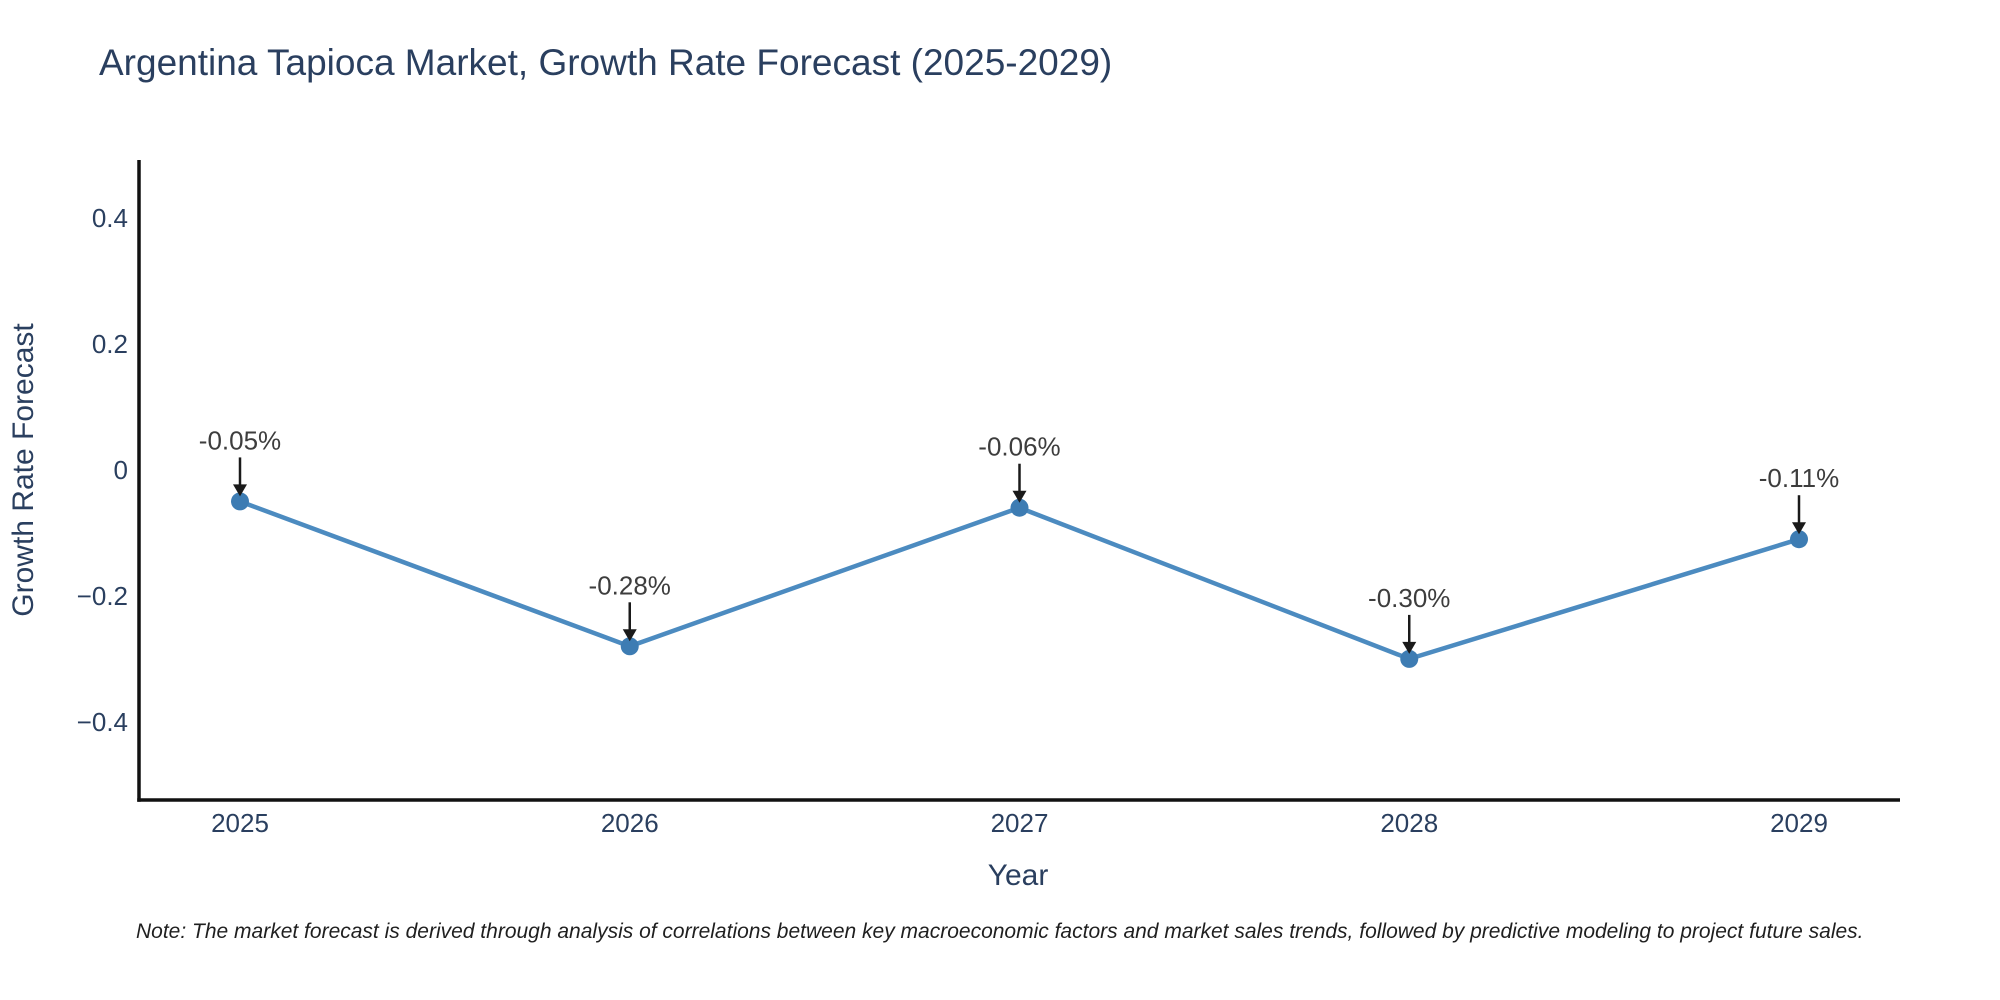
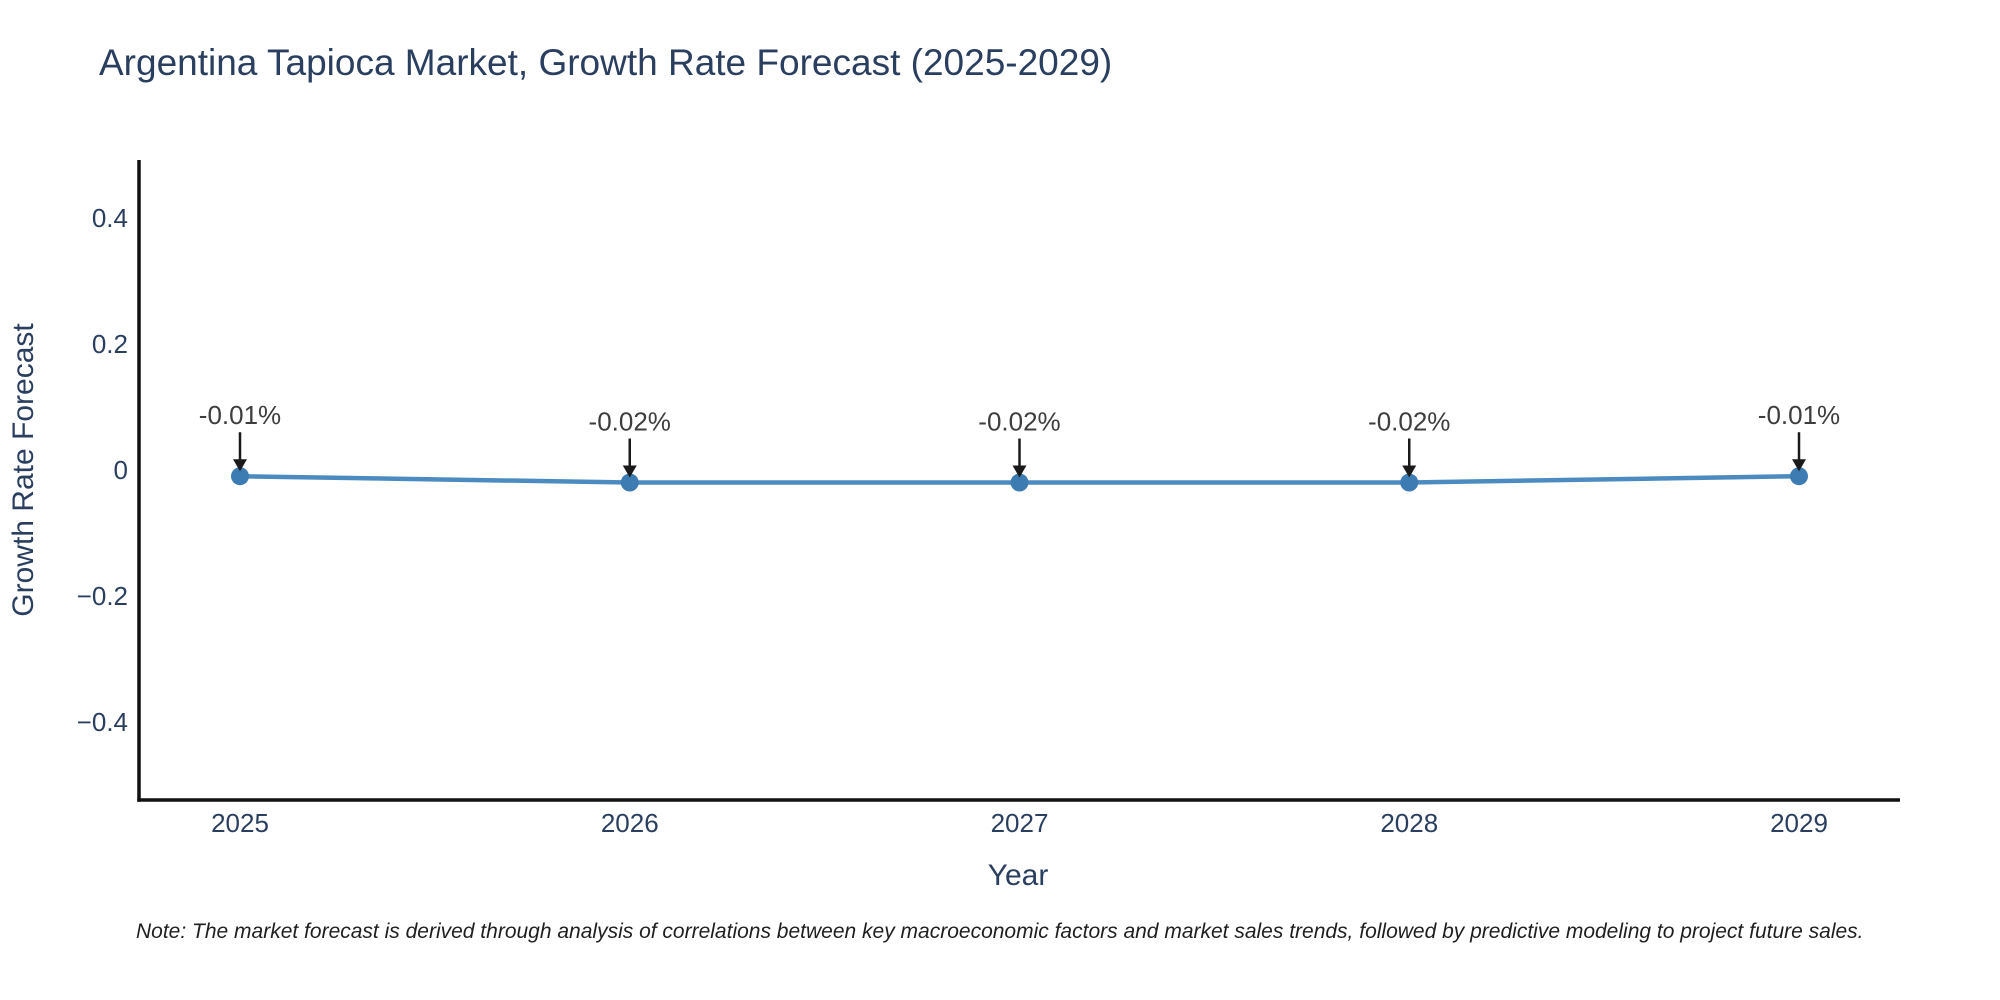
2025: -0.05% -> -0.01%
2026: -0.28% -> -0.02%
2027: -0.06% -> -0.02%
2028: -0.30% -> -0.02%
2029: -0.11% -> -0.01%
